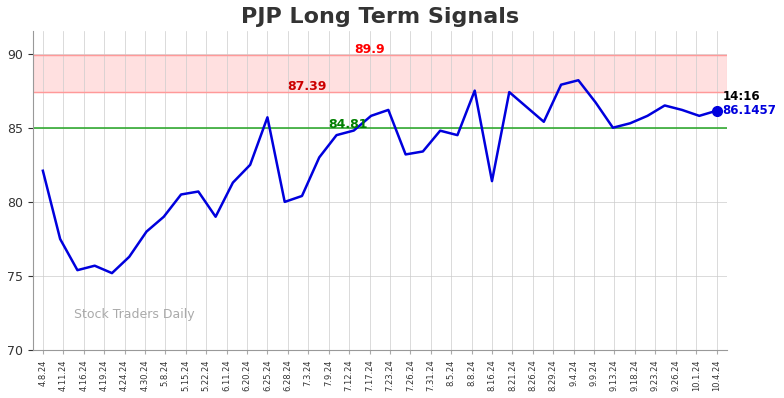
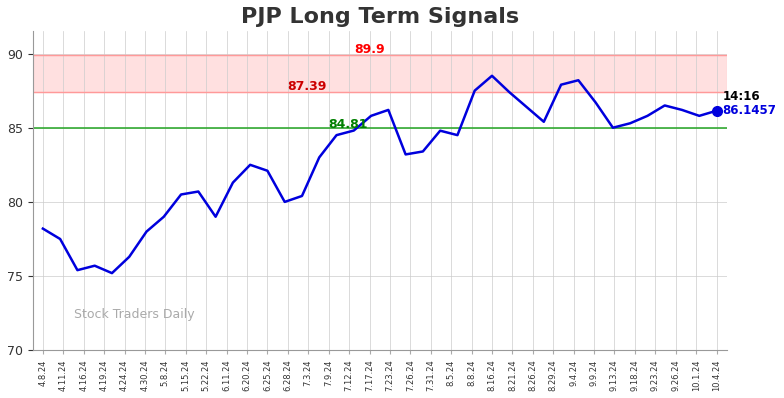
4.8.24: 82.1 -> 78.2
6.25.24: 85.7 -> 82.1
8.16.24: 81.4 -> 88.5
